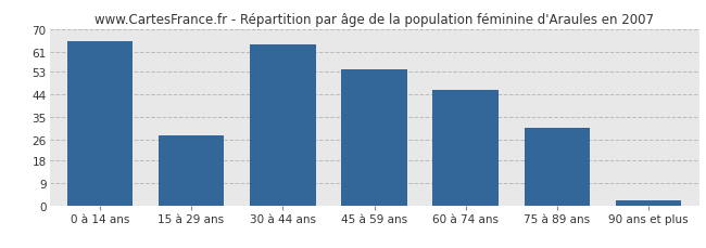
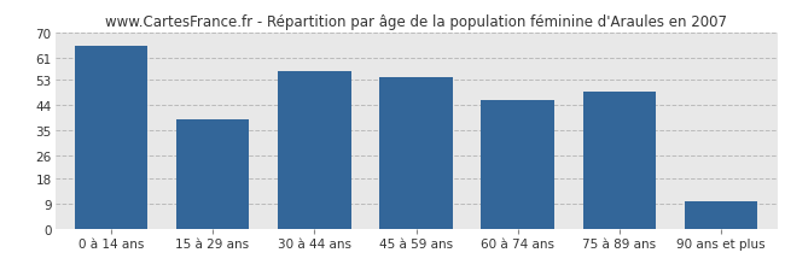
15 à 29 ans: 28 -> 39
30 à 44 ans: 64 -> 56
75 à 89 ans: 31 -> 49
90 ans et plus: 2 -> 10
